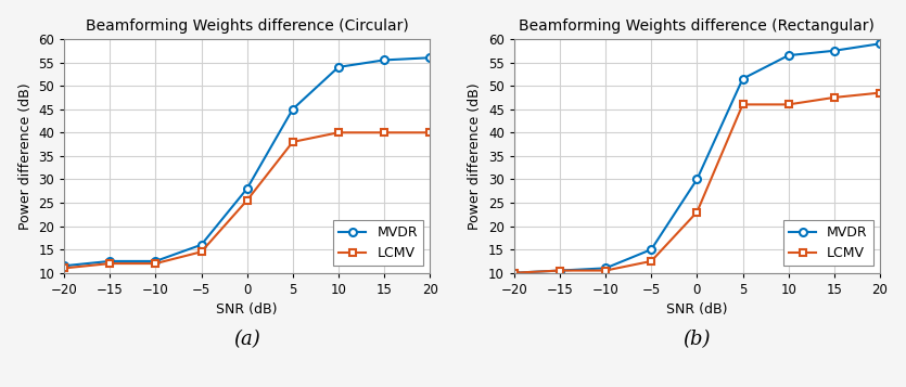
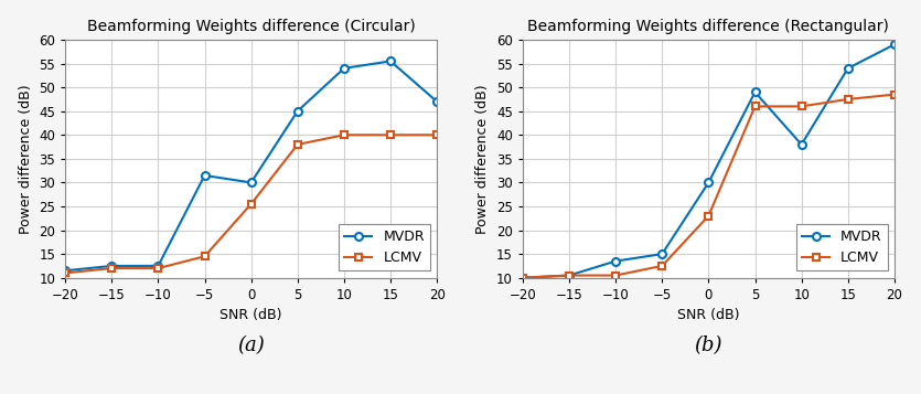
Beamforming Weights difference (Circular)/MVDR/−5: 16.0 -> 31.5
Beamforming Weights difference (Circular)/MVDR/0: 28.0 -> 30.0
Beamforming Weights difference (Circular)/MVDR/20: 56.0 -> 47.0
Beamforming Weights difference (Rectangular)/MVDR/−10: 11.0 -> 13.5
Beamforming Weights difference (Rectangular)/MVDR/5: 51.5 -> 49.0
Beamforming Weights difference (Rectangular)/MVDR/10: 56.5 -> 38.0
Beamforming Weights difference (Rectangular)/MVDR/15: 57.5 -> 54.0
